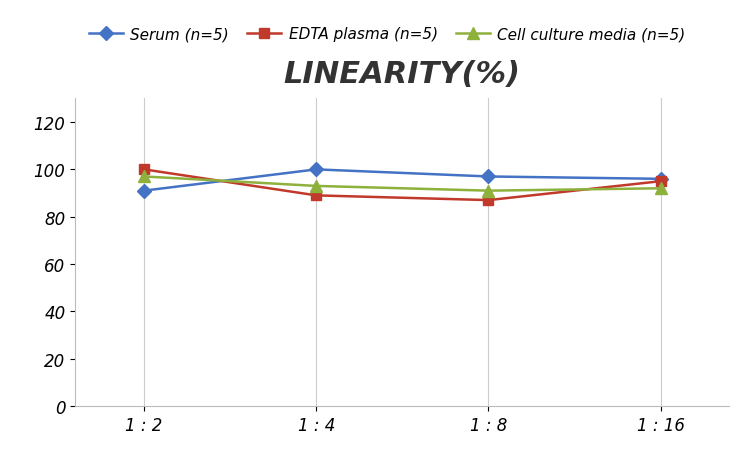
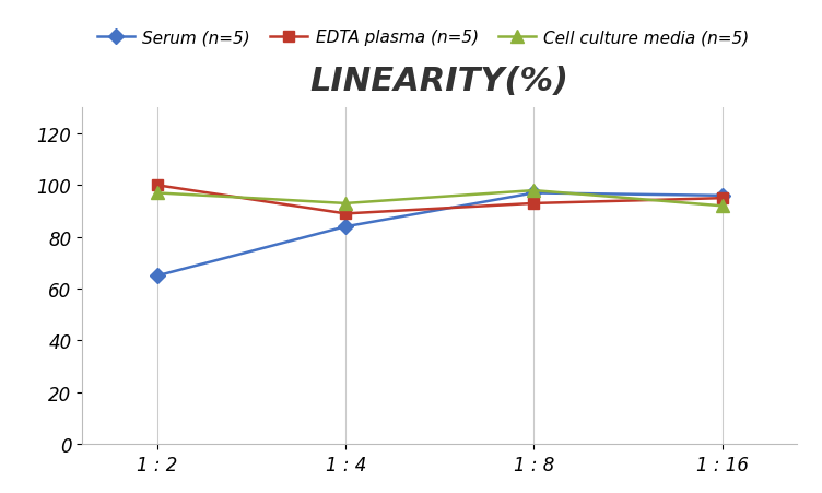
Serum (n=5)/1 : 2: 91 -> 65
Serum (n=5)/1 : 4: 100 -> 84
EDTA plasma (n=5)/1 : 8: 87 -> 93
Cell culture media (n=5)/1 : 8: 91 -> 98
